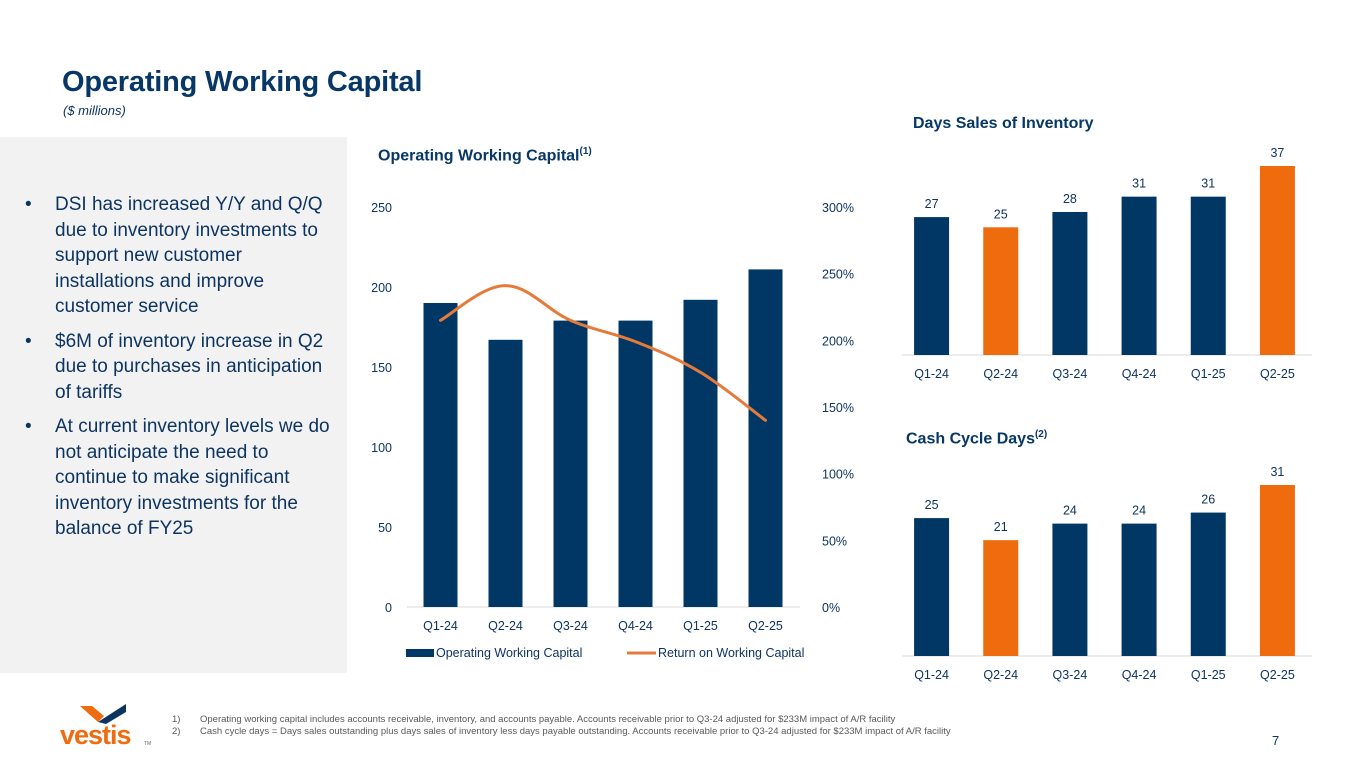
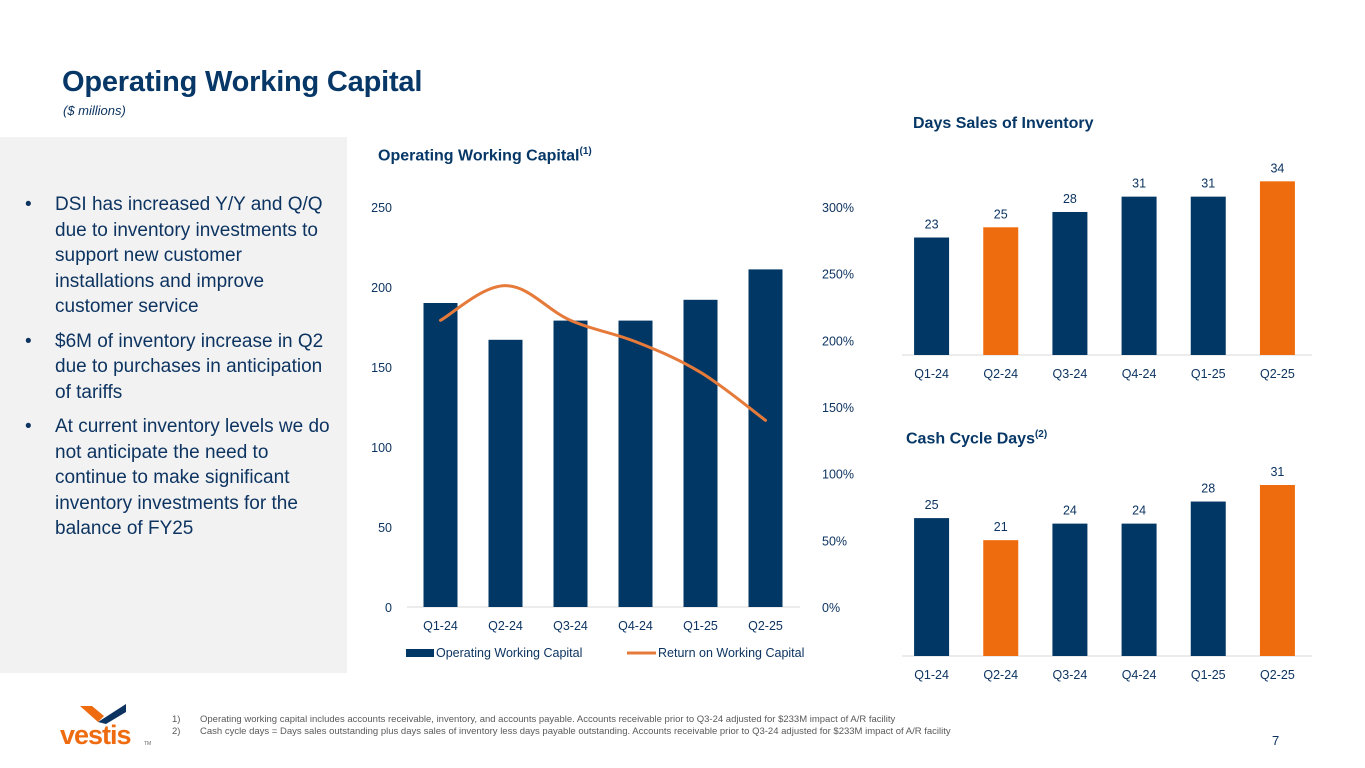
Days Sales of Inventory/Q1-24: 27 -> 23
Days Sales of Inventory/Q2-25: 37 -> 34
Cash Cycle Days/Q1-25: 26 -> 28
